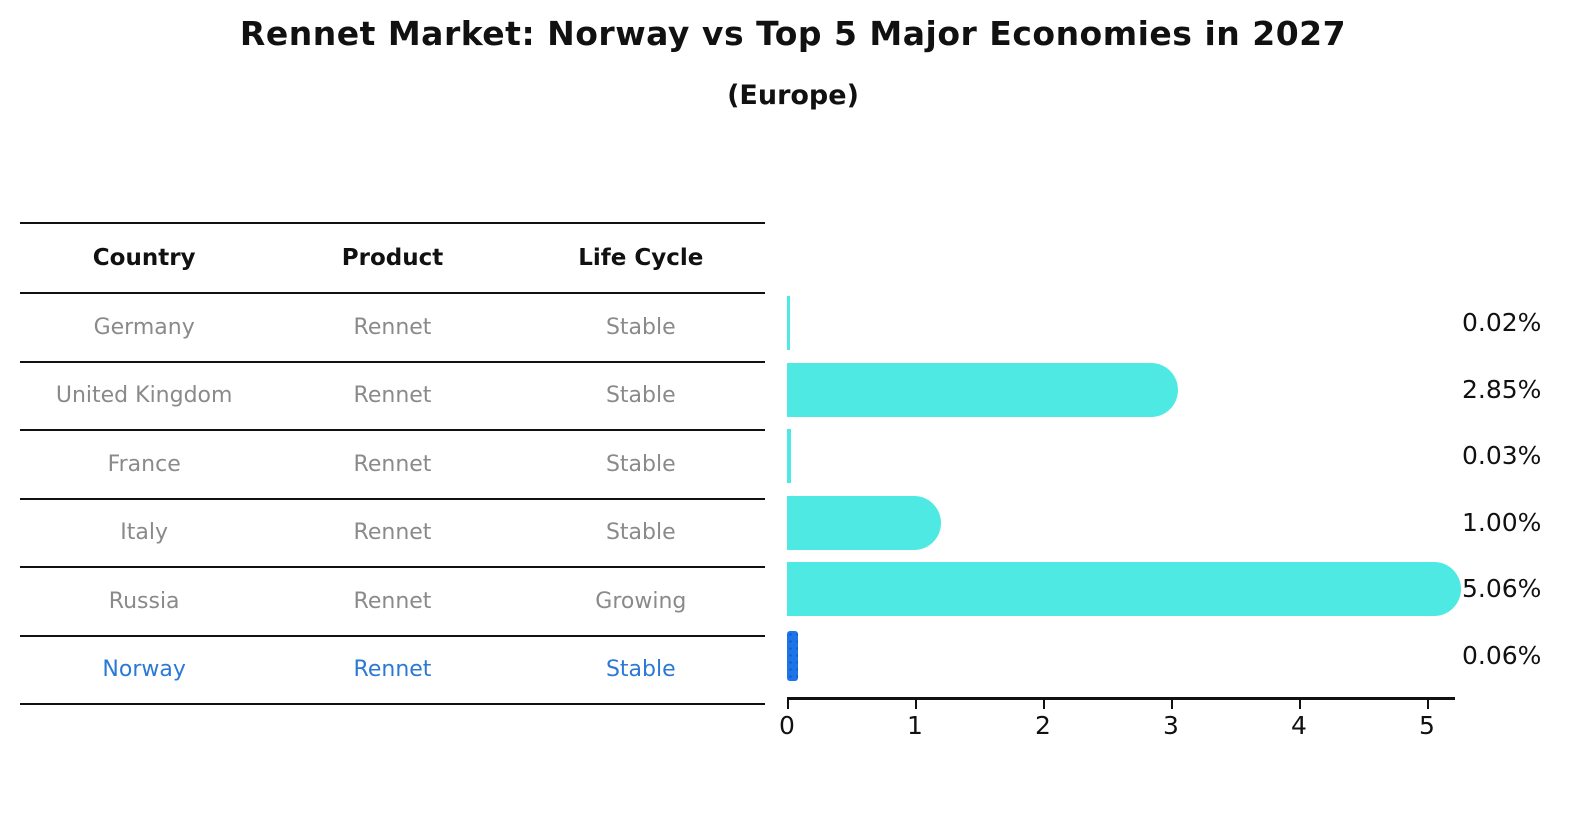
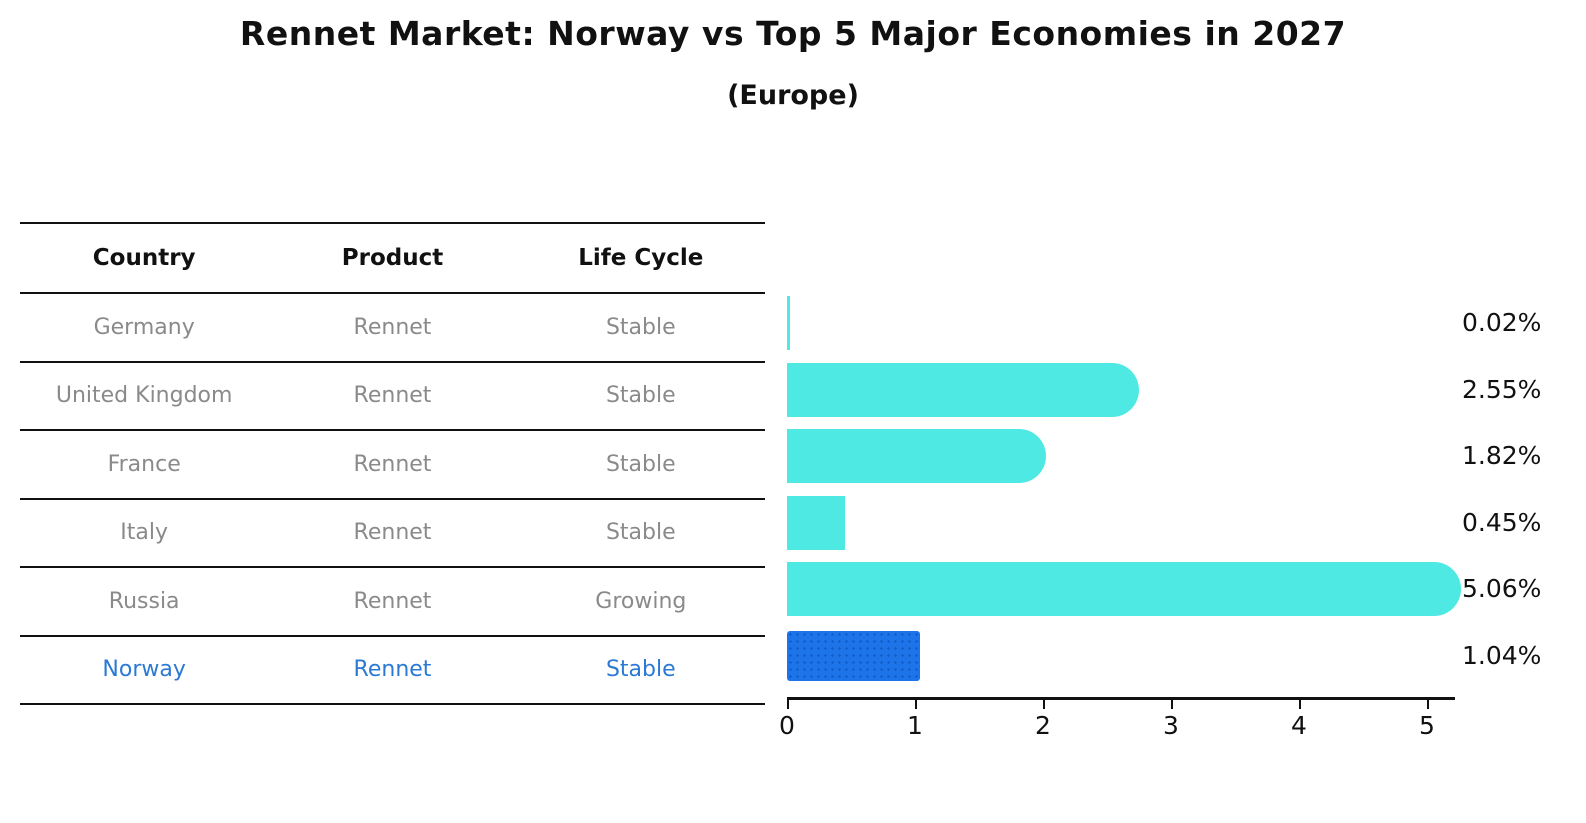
United Kingdom: 2.85% -> 2.55%
France: 0.03% -> 1.82%
Italy: 1.00% -> 0.45%
Norway: 0.06% -> 1.04%
